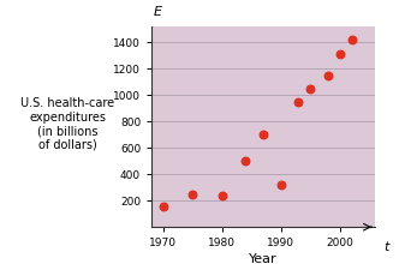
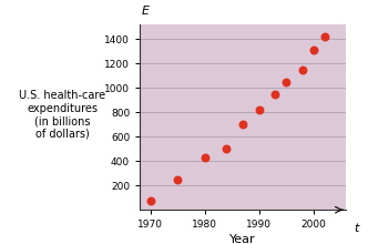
1970: 160 -> 80
1980: 240 -> 430
1990: 320 -> 820
